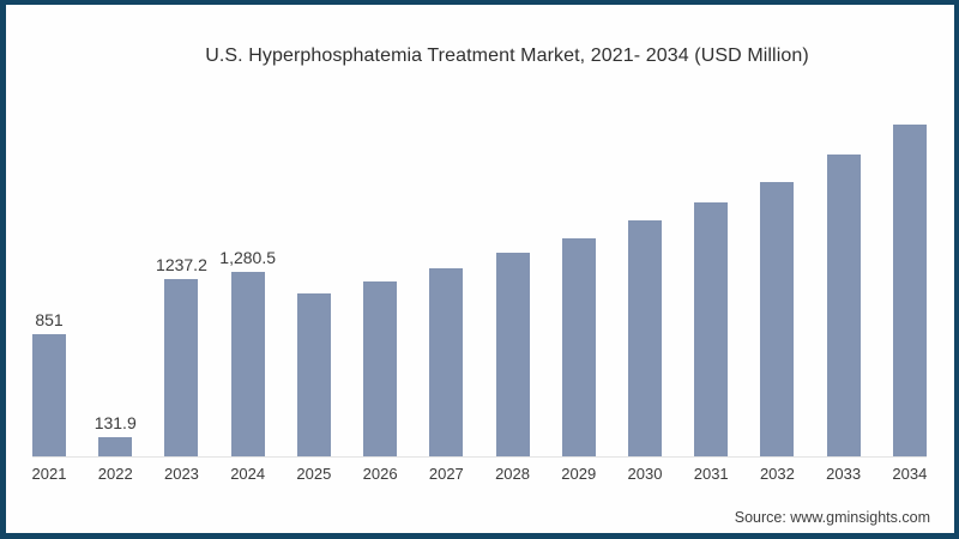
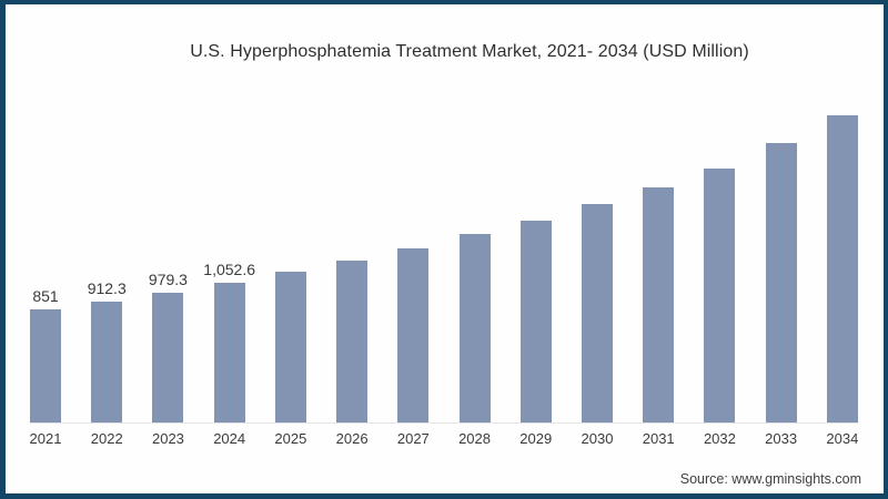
2022: 131.9 -> 912.3
2023: 1237.2 -> 979.3
2024: 1,280.5 -> 1,052.6
